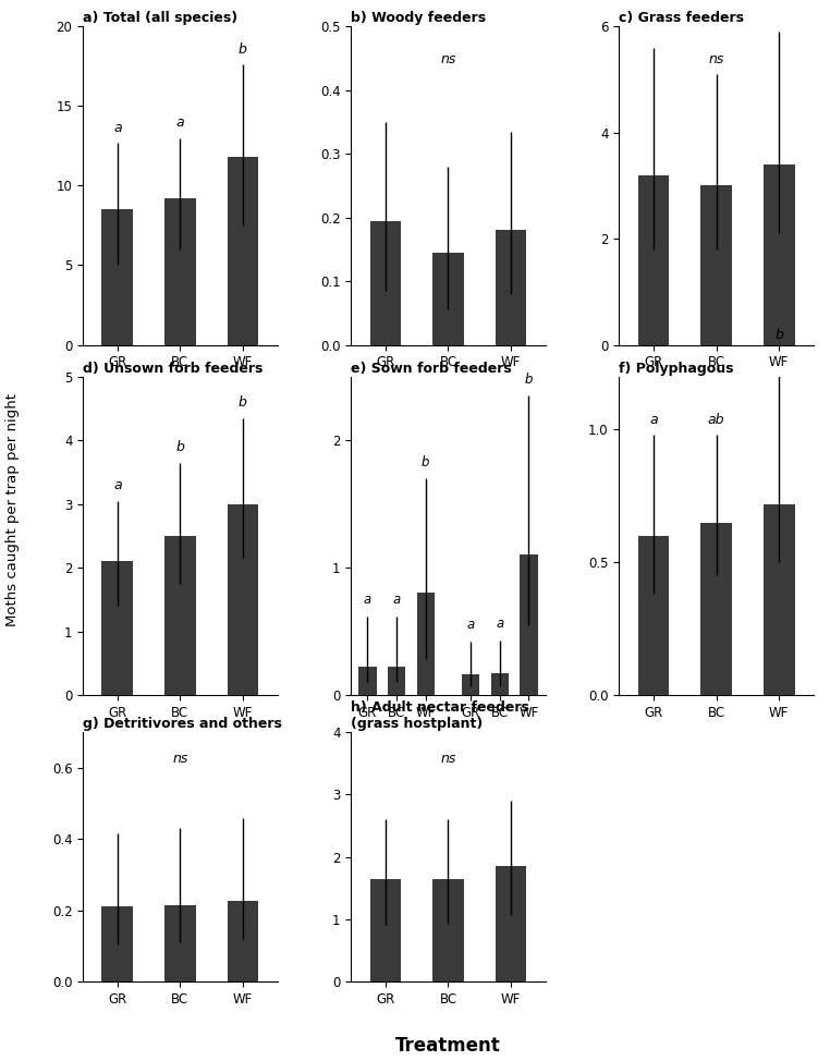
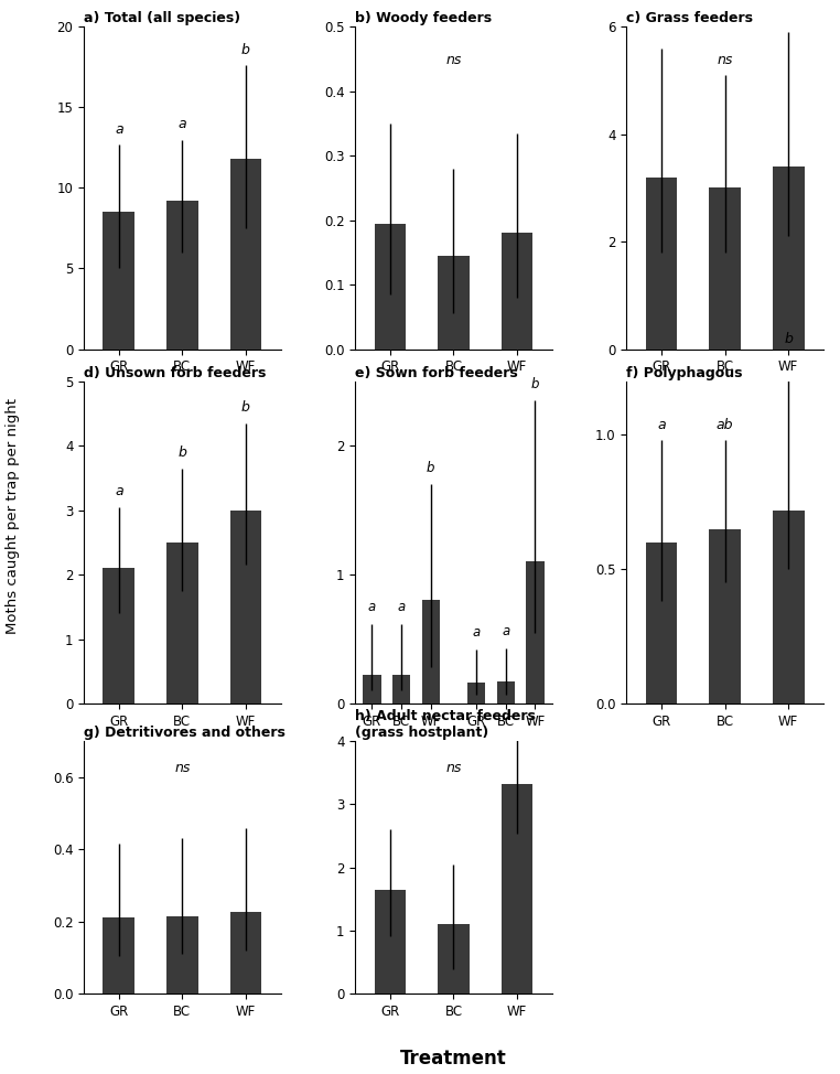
h) Adult nectar feeders (grass hostplant)/BC: 1.65 -> 1.10
h) Adult nectar feeders (grass hostplant)/WF: 1.85 -> 3.32
